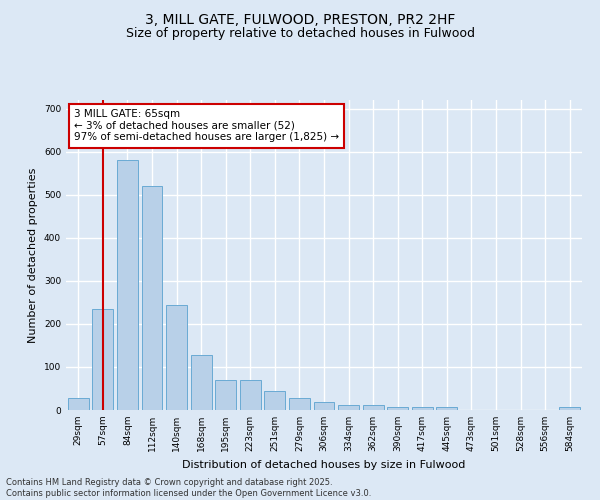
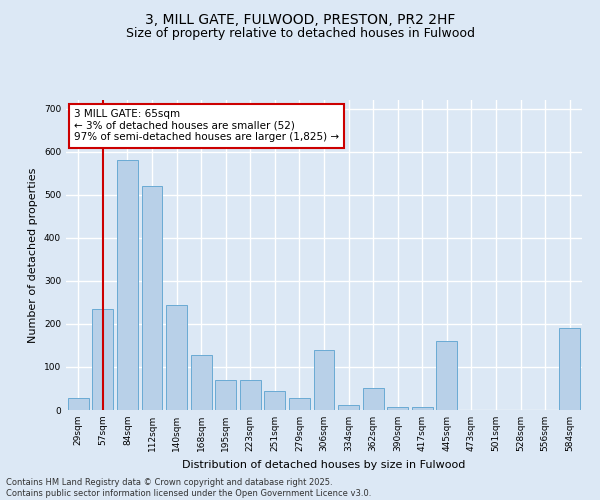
306sqm: 18 -> 140
362sqm: 12 -> 50
445sqm: 8 -> 160
584sqm: 6 -> 190
